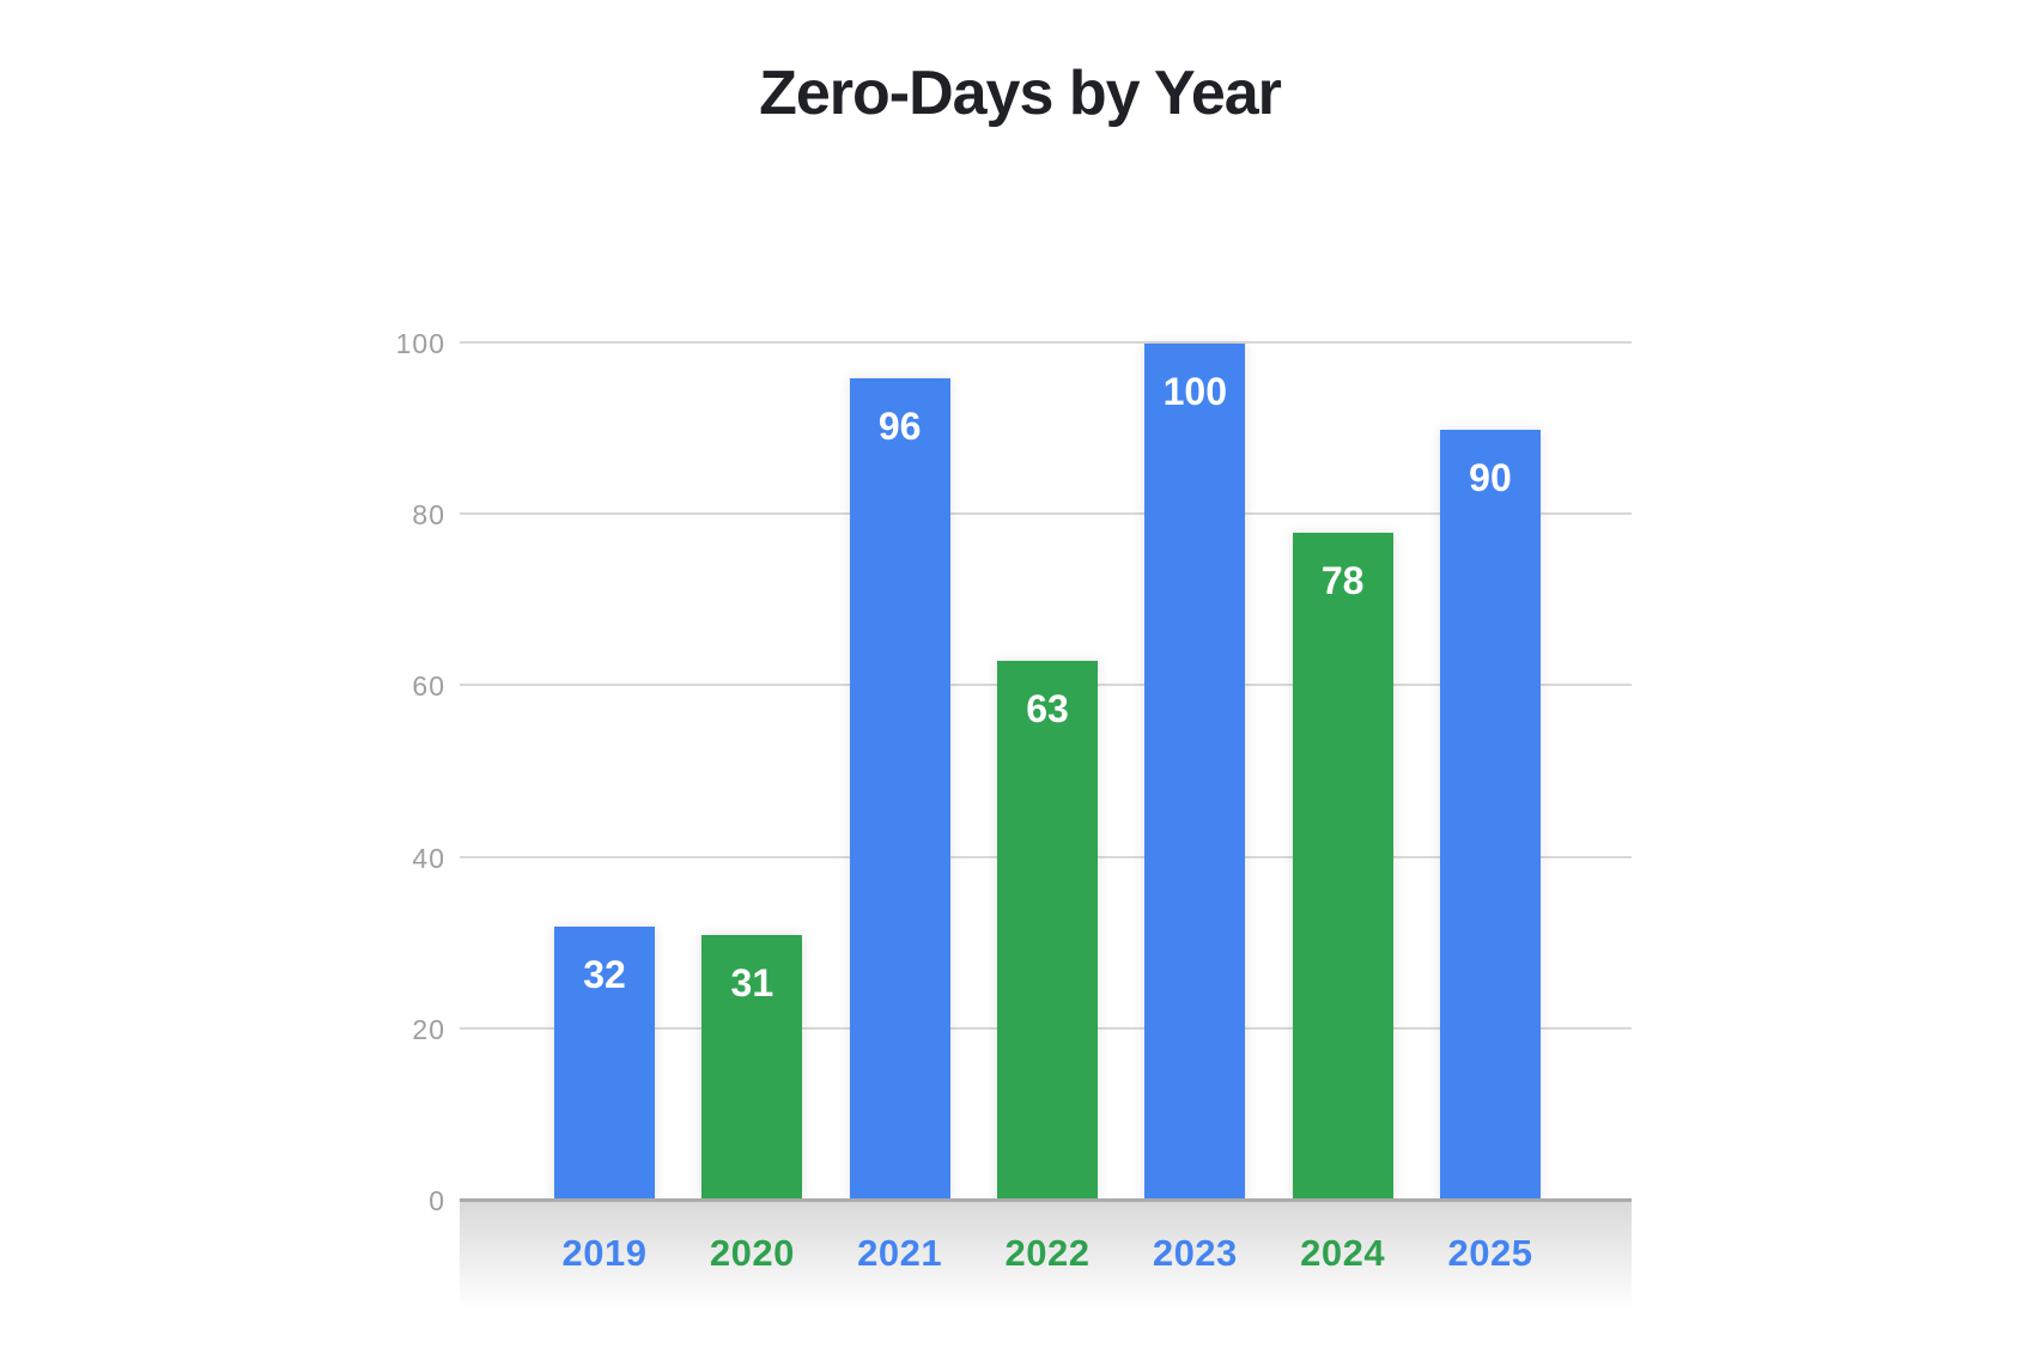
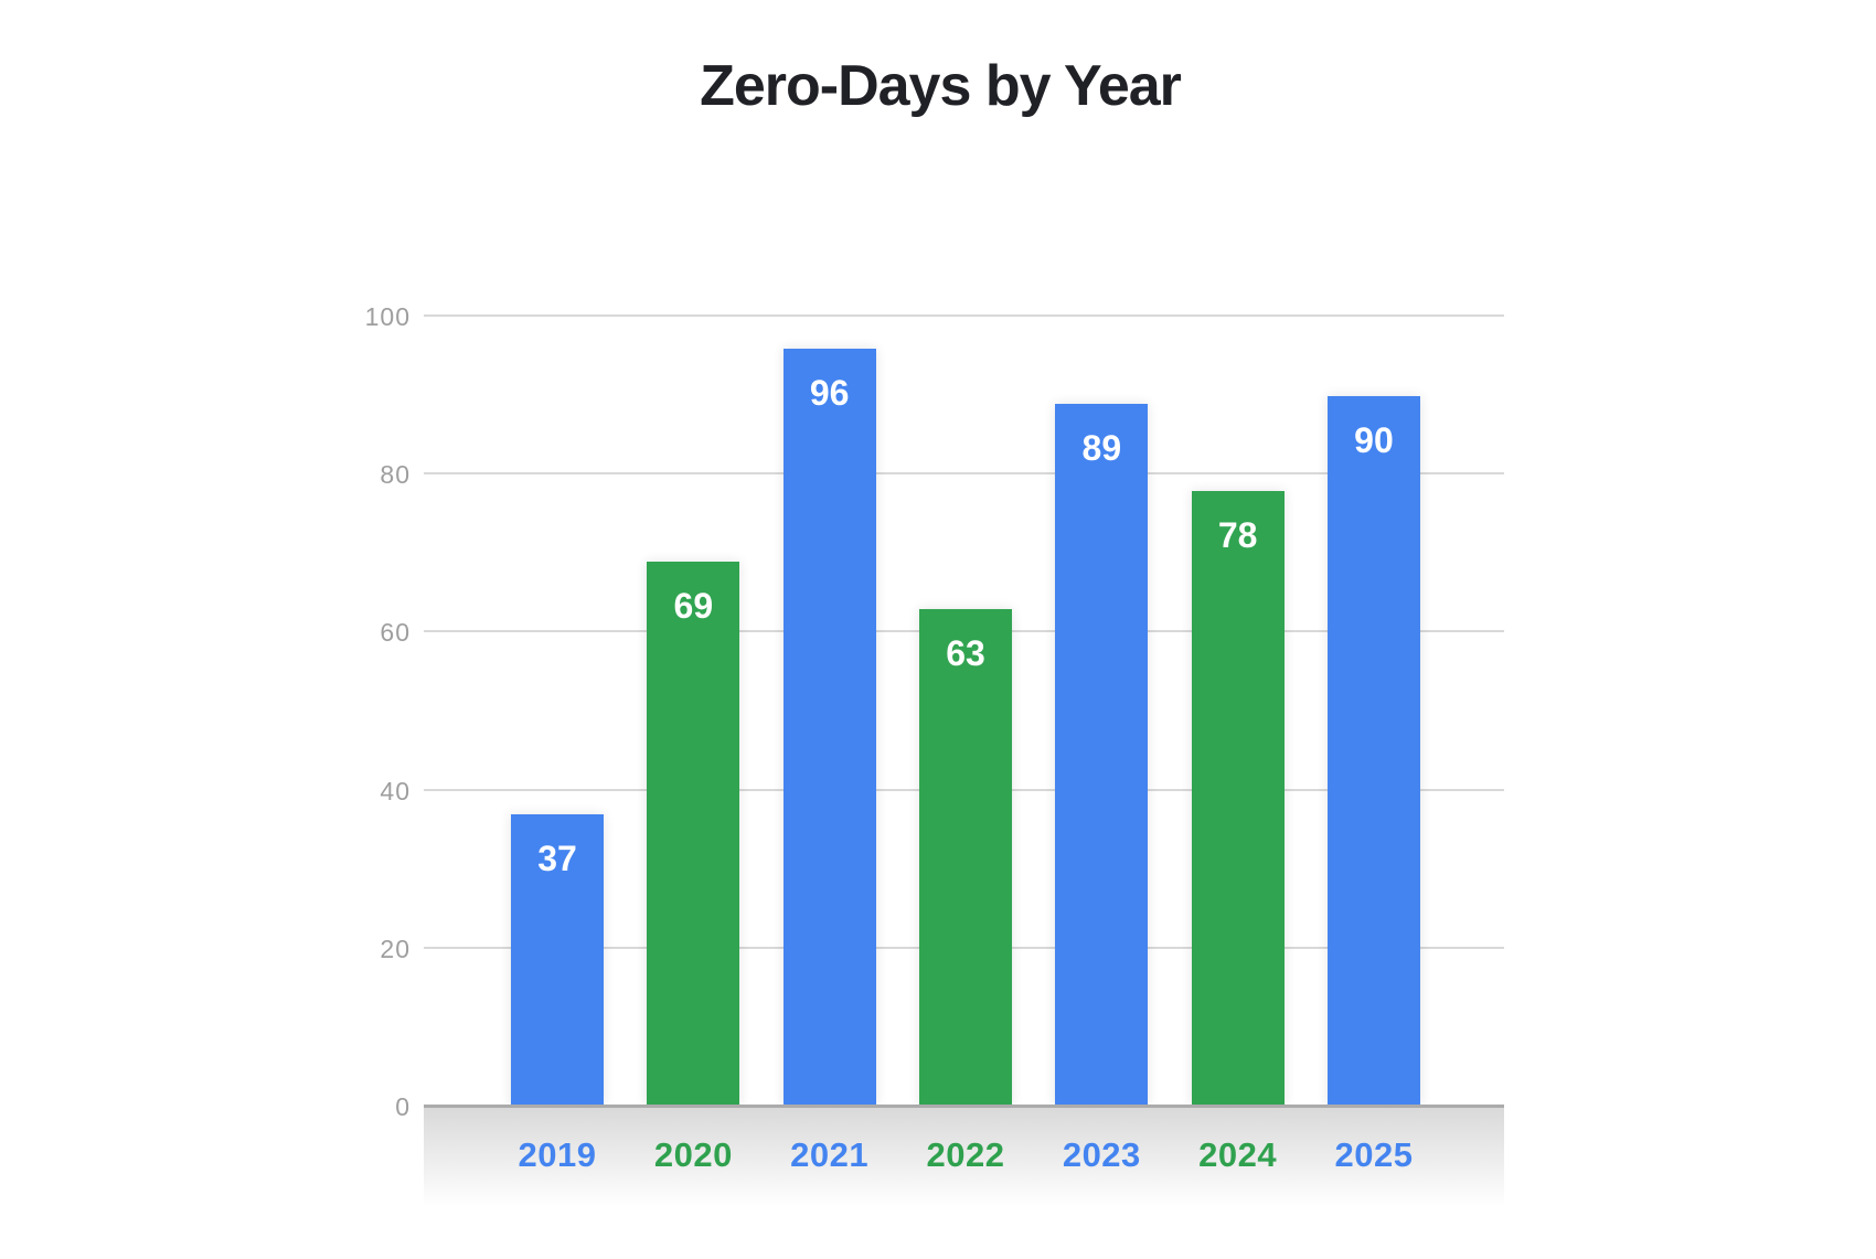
2019: 32 -> 37
2020: 31 -> 69
2023: 100 -> 89
